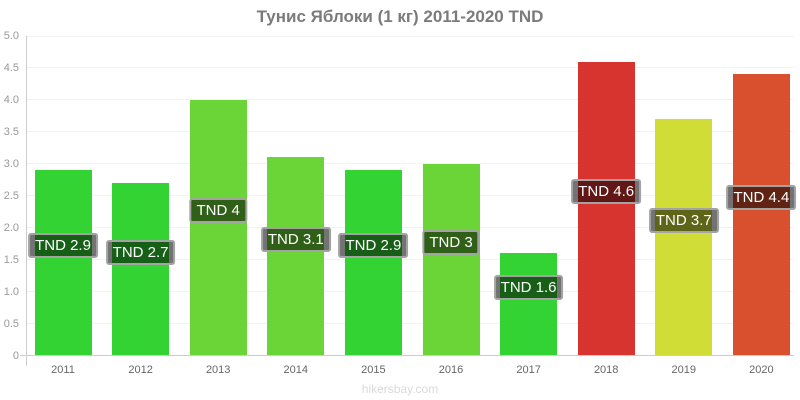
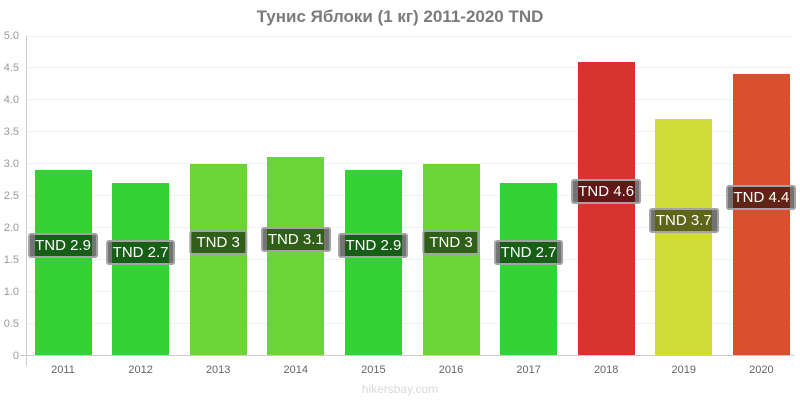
2013: 4 -> 3
2017: 1.6 -> 2.7
